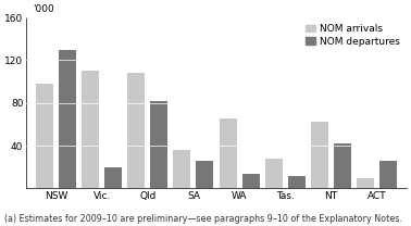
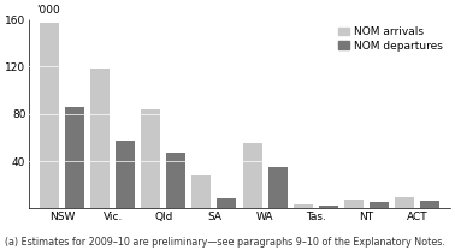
NOM arrivals/NSW: 98 -> 157
NOM departures/NSW: 130 -> 86
NOM arrivals/Vic.: 110 -> 118
NOM departures/Vic.: 20 -> 57
NOM arrivals/Qld: 108 -> 84
NOM departures/Qld: 82 -> 47
NOM arrivals/SA: 36 -> 28
NOM departures/SA: 26 -> 8
NOM arrivals/WA: 66 -> 55
NOM departures/WA: 14 -> 35
NOM arrivals/Tas.: 28 -> 3
NOM departures/Tas.: 12 -> 2
NOM arrivals/NT: 62 -> 7
NOM departures/NT: 42 -> 5
NOM departures/ACT: 26 -> 6
